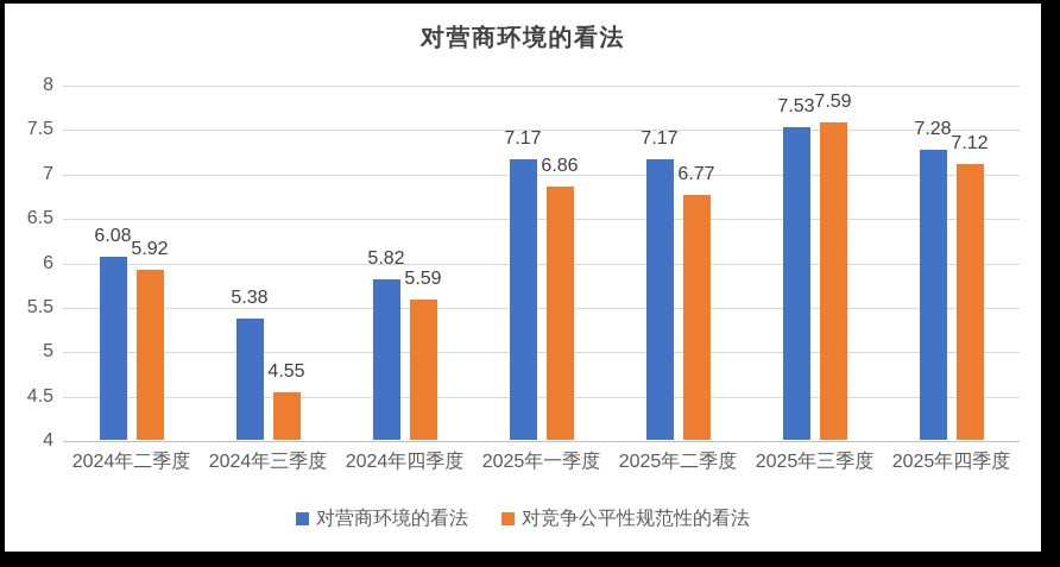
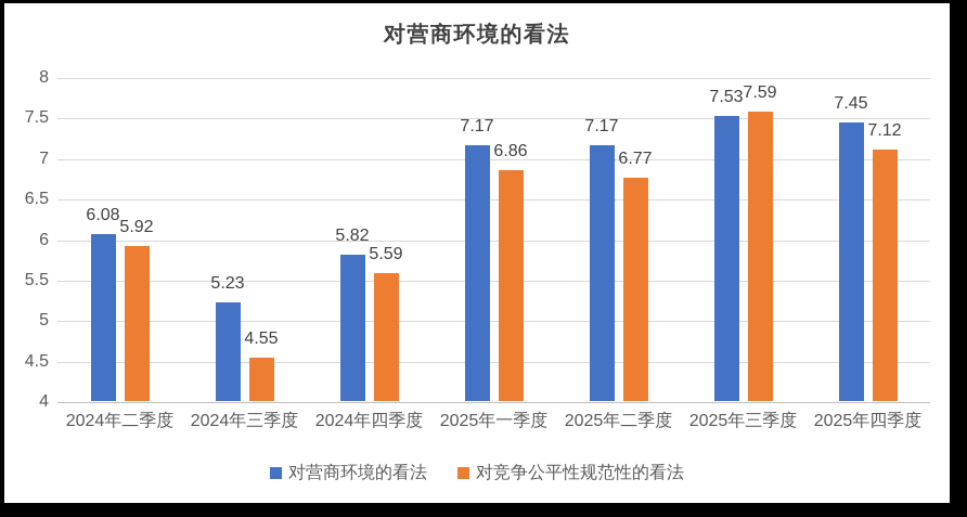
对营商环境的看法/2024年三季度: 5.38 -> 5.23
对营商环境的看法/2025年四季度: 7.28 -> 7.45
